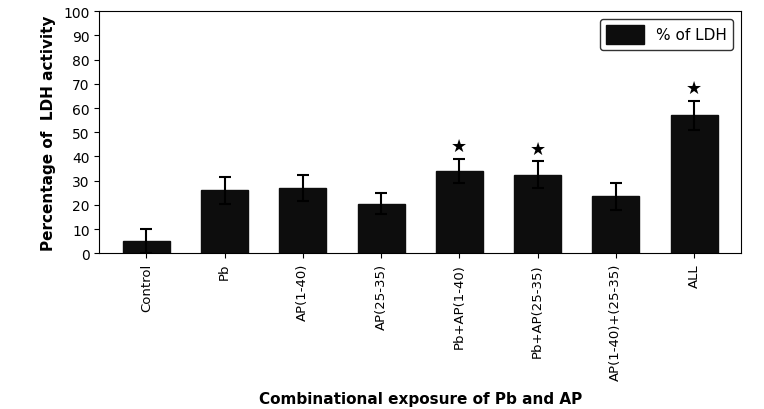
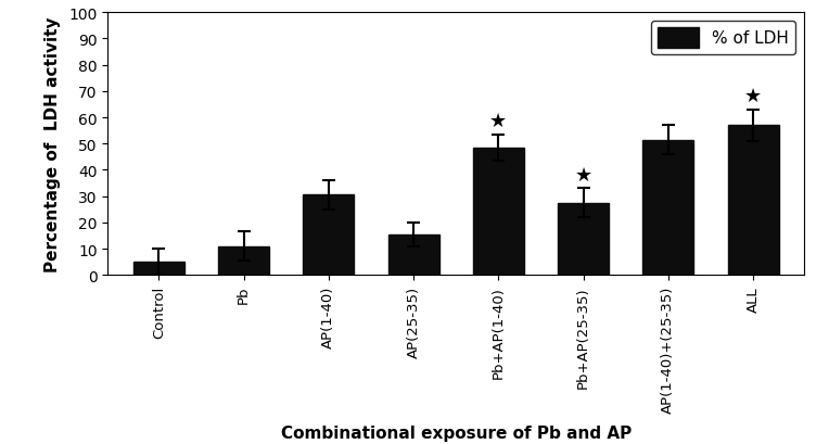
Pb: 26.0 -> 11.0
AP(1-40): 27.0 -> 30.5
AP(25-35): 20.5 -> 15.5
Pb+AP(1-40): 34.0 -> 48.5
Pb+AP(25-35): 32.5 -> 27.5
AP(1-40)+(25-35): 23.5 -> 51.5
